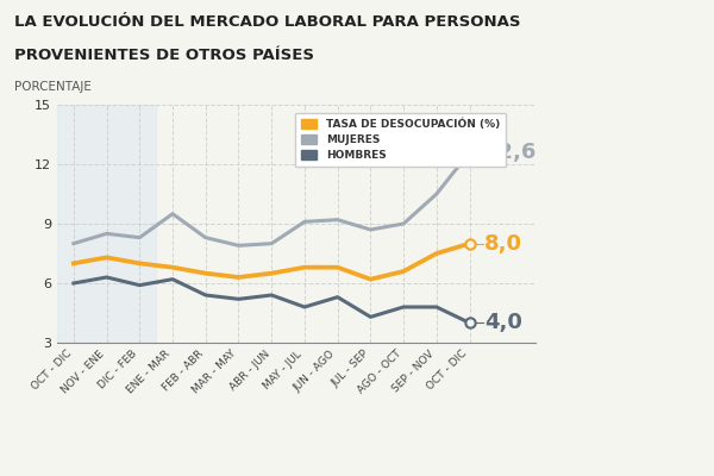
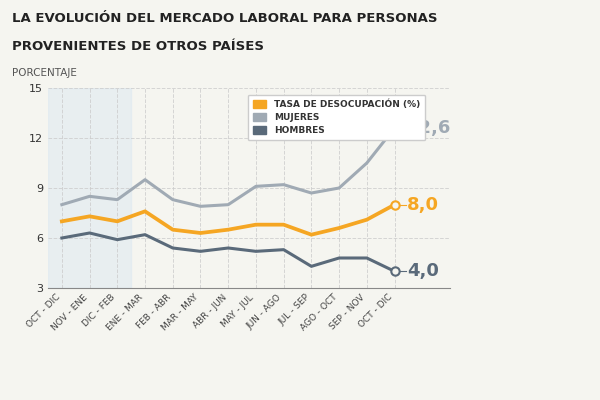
TASA DE DESOCUPACIÓN (%)/ENE - MAR: 6.8 -> 7.6
HOMBRES/MAY - JUL: 4.8 -> 5.2
TASA DE DESOCUPACIÓN (%)/SEP - NOV: 7.5 -> 7.1
